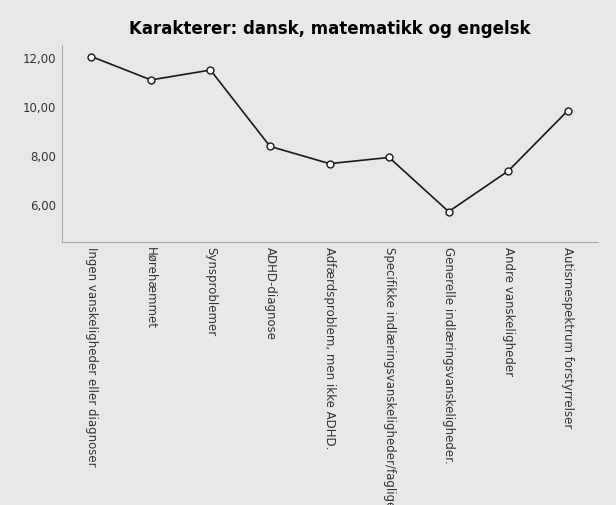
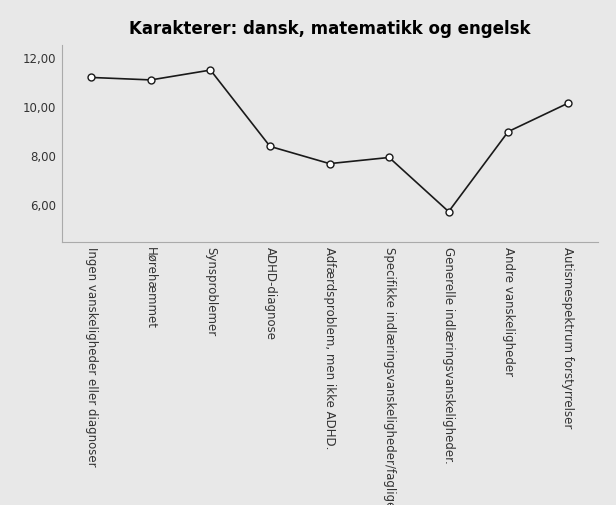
Ingen vanskeligheder eller diagnoser: 12,05 -> 11,20
Andre vanskeligheder: 7,40 -> 9,00
Autismespektrum forstyrrelser: 9,85 -> 10,15
